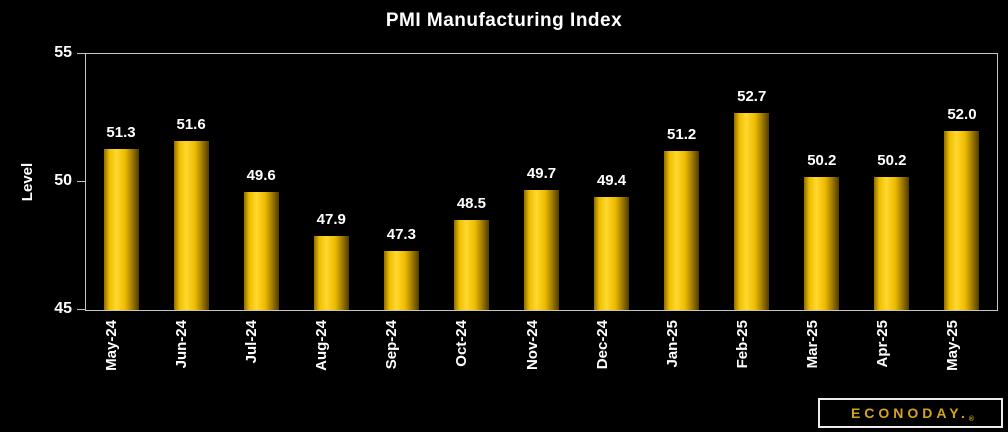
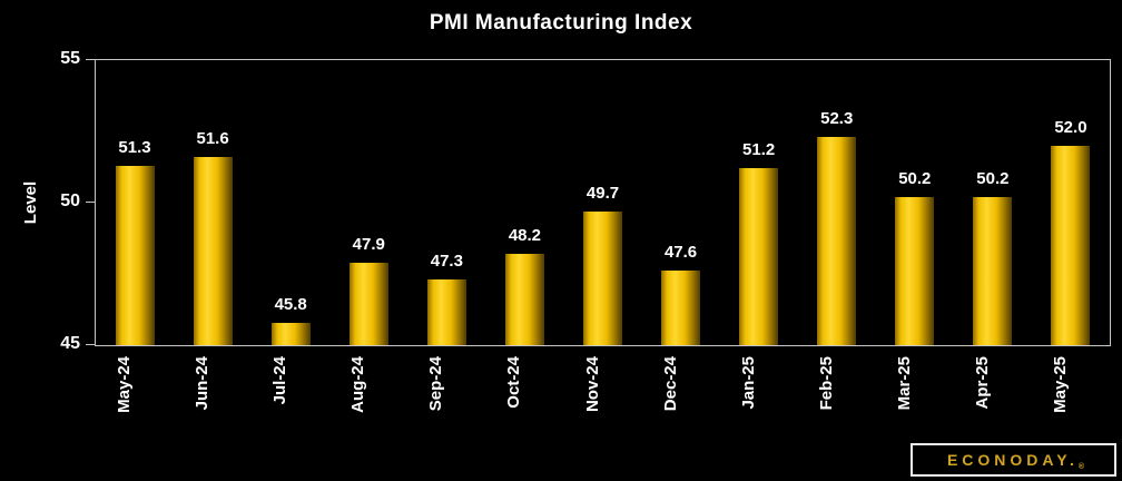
Jul-24: 49.6 -> 45.8
Oct-24: 48.5 -> 48.2
Dec-24: 49.4 -> 47.6
Feb-25: 52.7 -> 52.3
